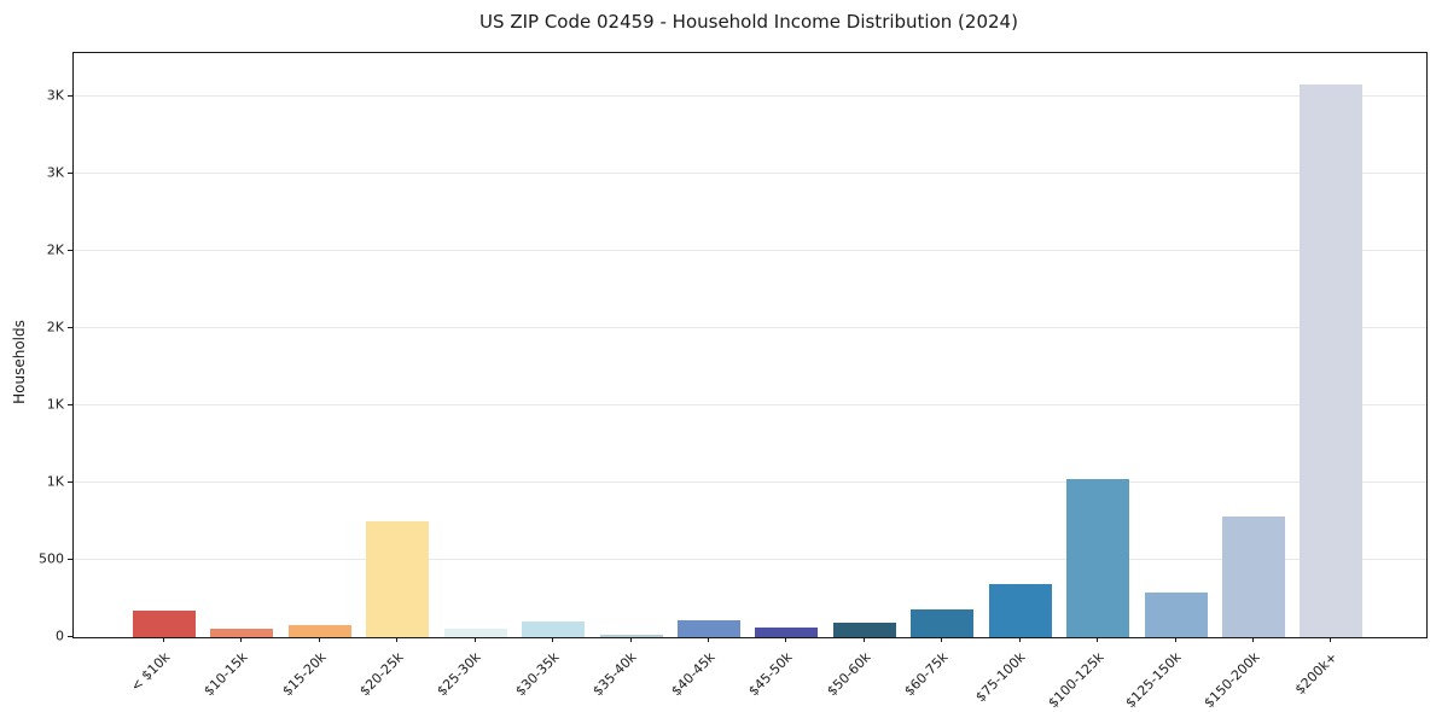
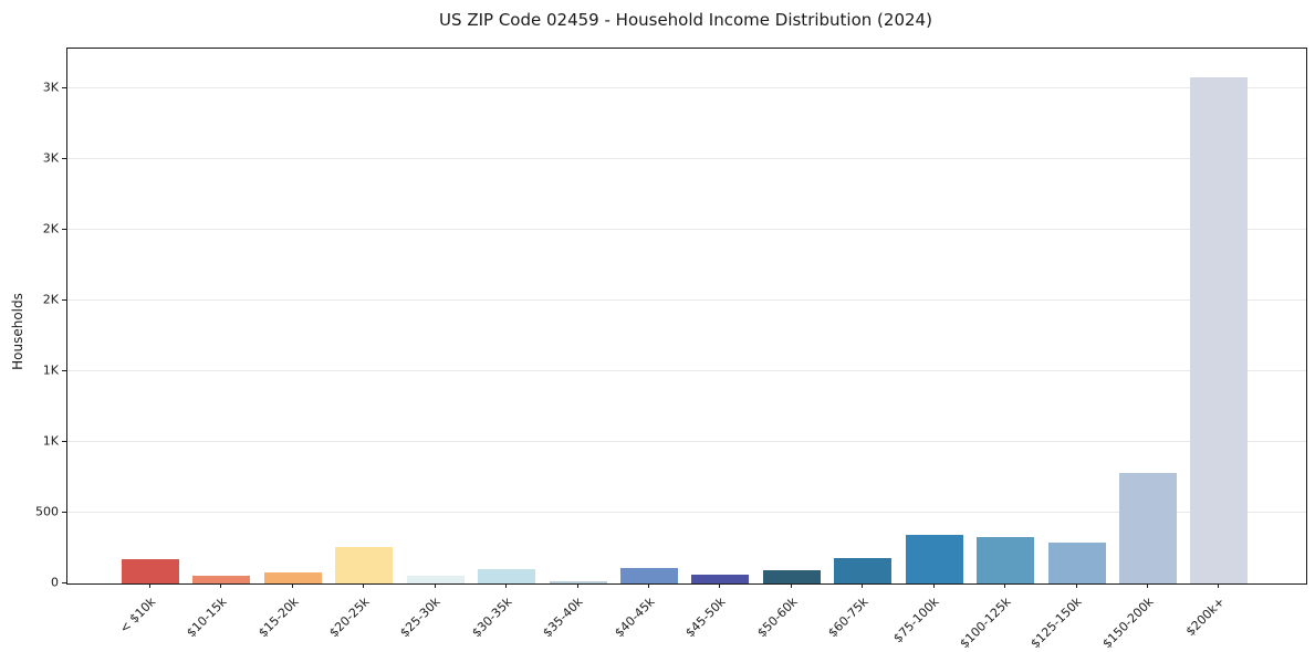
$20-25k: 0.75K -> 0.26K
$100-125k: 1.02K -> 0.33K
